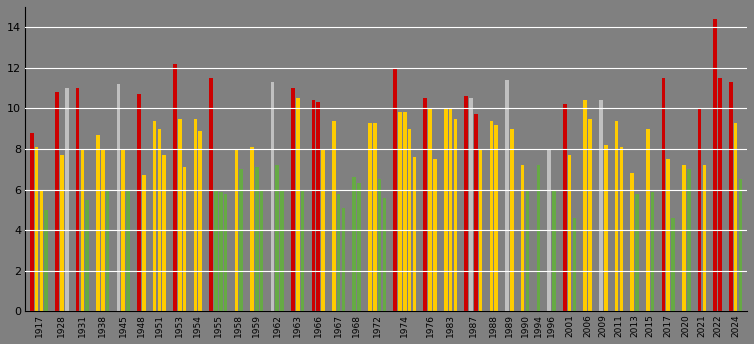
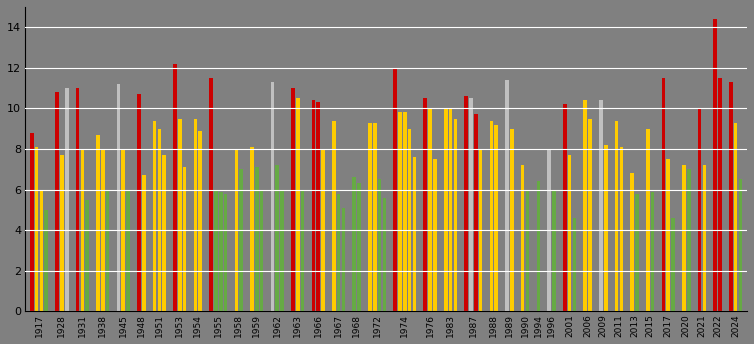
1994: 7.2 -> 6.4
